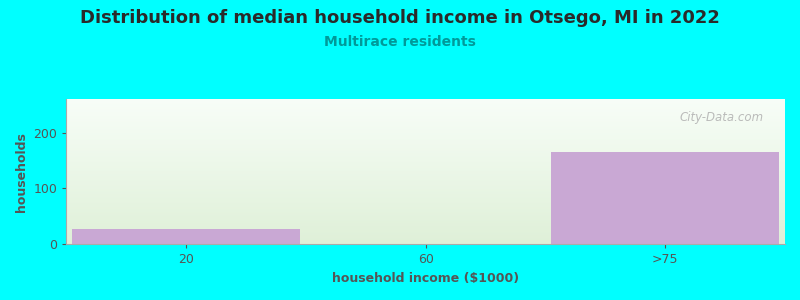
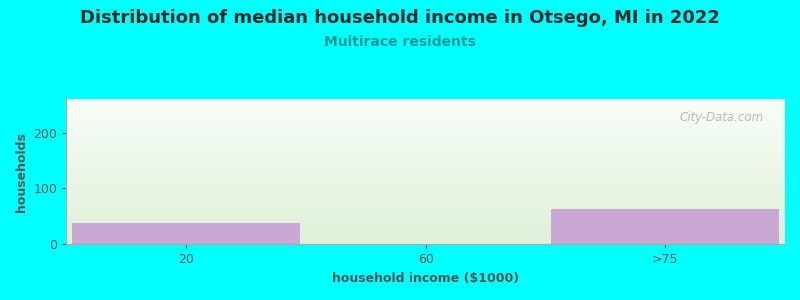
20: 28 -> 38
>75: 165 -> 64
